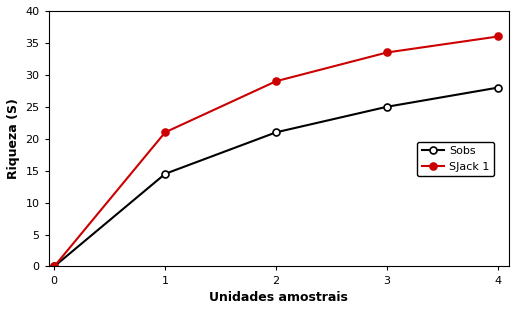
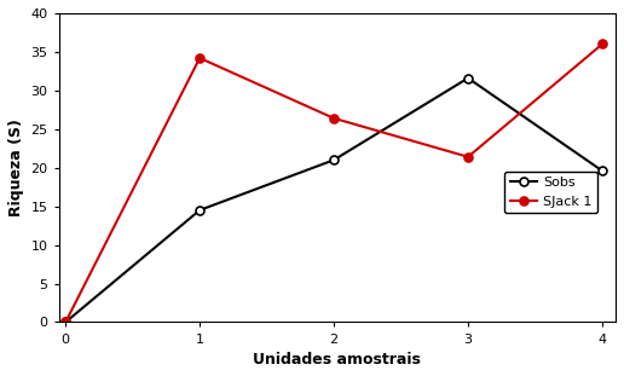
SJack 1/1: 21.0 -> 34.2
SJack 1/2: 29.0 -> 26.4
Sobs/3: 25.0 -> 31.6
SJack 1/3: 33.5 -> 21.4
Sobs/4: 28.0 -> 19.6
